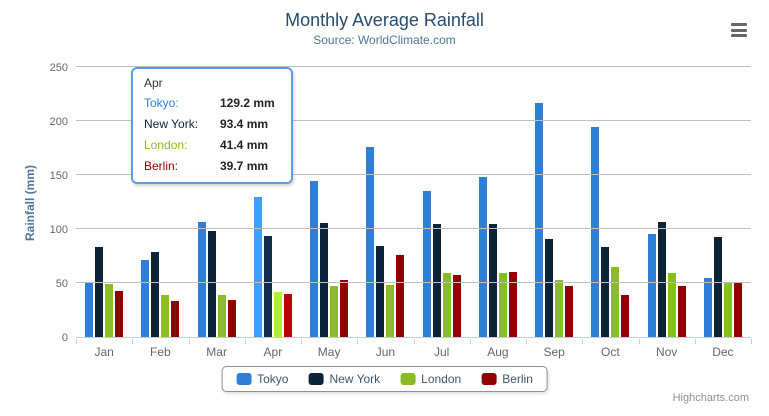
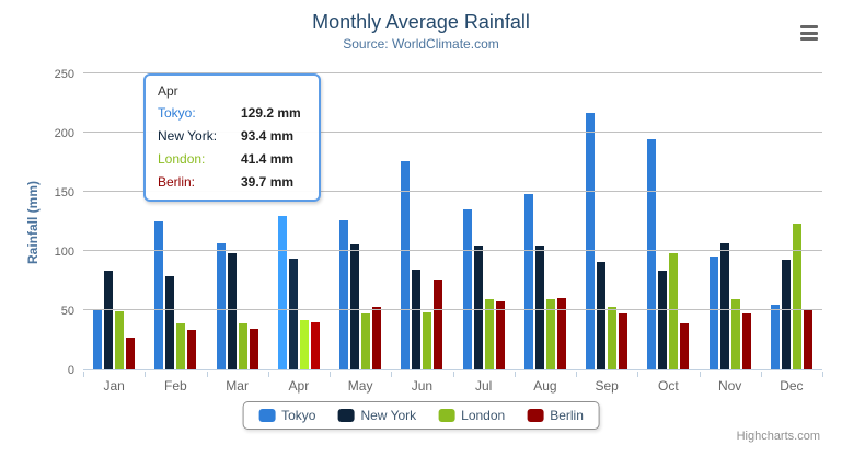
Berlin/Jan: 42 -> 27
Tokyo/Feb: 72 -> 125
Tokyo/May: 144 -> 126
London/Oct: 65 -> 98
London/Dec: 51 -> 123
